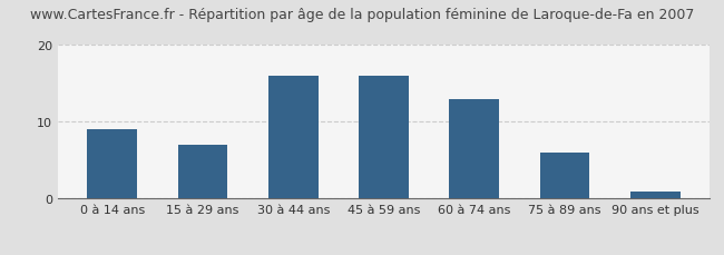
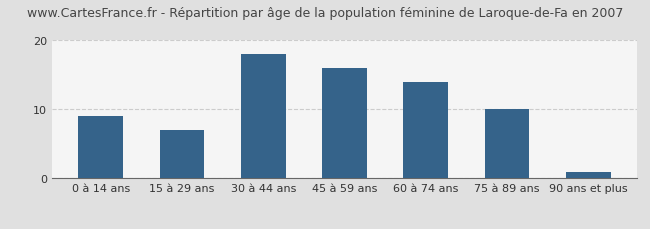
30 à 44 ans: 16 -> 18
60 à 74 ans: 13 -> 14
75 à 89 ans: 6 -> 10
